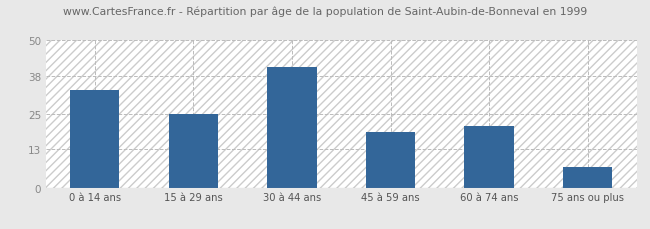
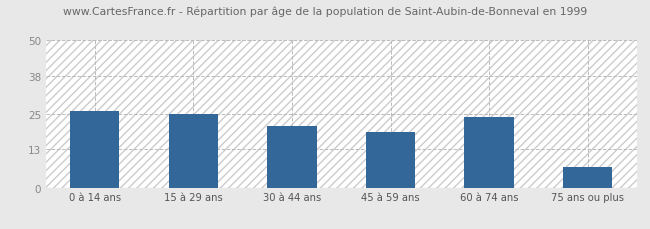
0 à 14 ans: 33 -> 26
30 à 44 ans: 41 -> 21
60 à 74 ans: 21 -> 24
